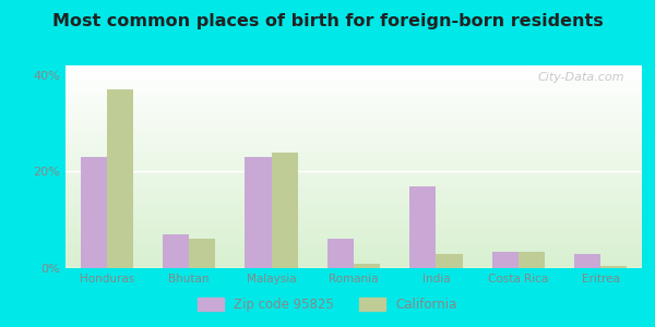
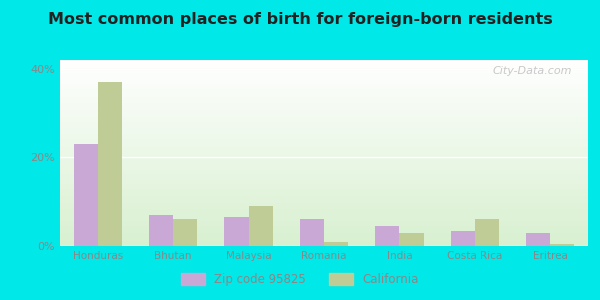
Zip code 95825/Malaysia: 23.0% -> 6.5%
California/Malaysia: 24.0% -> 9.0%
Zip code 95825/India: 17.0% -> 4.5%
California/Costa Rica: 3.5% -> 6.0%
